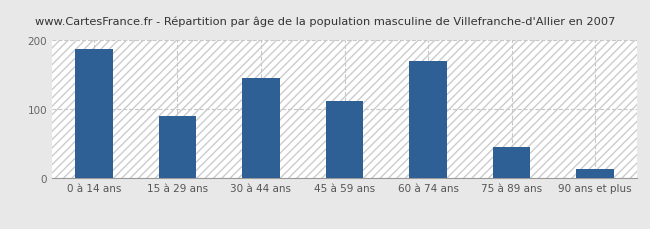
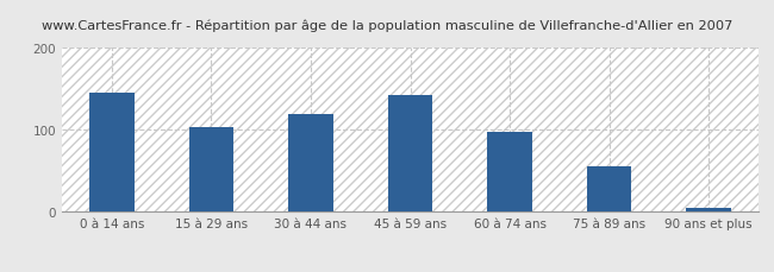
0 à 14 ans: 188 -> 145
15 à 29 ans: 90 -> 103
30 à 44 ans: 146 -> 120
45 à 59 ans: 112 -> 142
60 à 74 ans: 170 -> 98
75 à 89 ans: 46 -> 55
90 ans et plus: 14 -> 5
